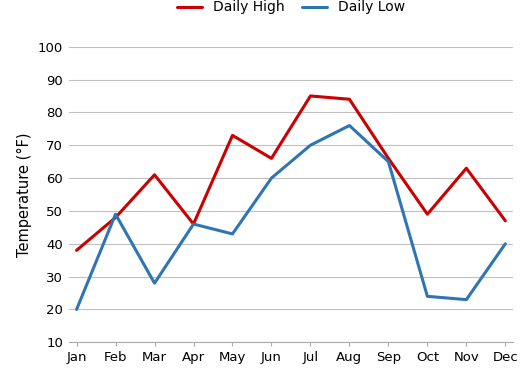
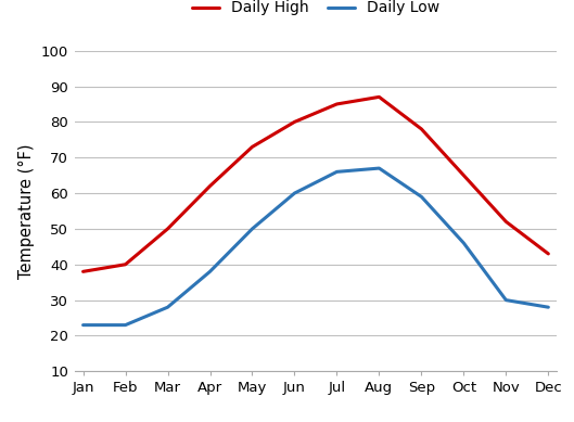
Daily Low/Jan: 20 -> 23
Daily High/Feb: 48 -> 40
Daily Low/Feb: 49 -> 23
Daily High/Mar: 61 -> 50
Daily High/Apr: 46 -> 62
Daily Low/Apr: 46 -> 38
Daily Low/May: 43 -> 50
Daily High/Jun: 66 -> 80
Daily Low/Jul: 70 -> 66
Daily High/Aug: 84 -> 87
Daily Low/Aug: 76 -> 67
Daily High/Sep: 66 -> 78
Daily Low/Sep: 65 -> 59
Daily High/Oct: 49 -> 65
Daily Low/Oct: 24 -> 46
Daily High/Nov: 63 -> 52
Daily Low/Nov: 23 -> 30
Daily High/Dec: 47 -> 43
Daily Low/Dec: 40 -> 28
